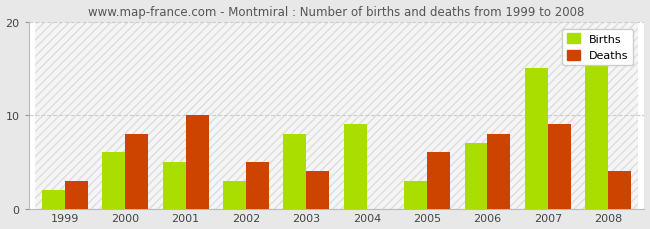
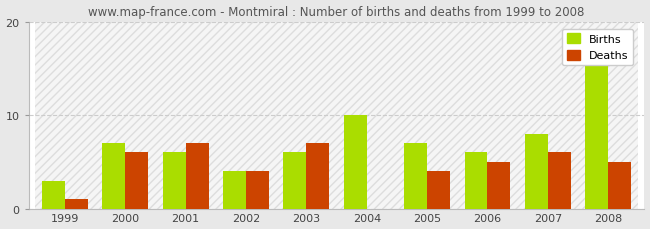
Births/1999: 2 -> 3
Deaths/1999: 3 -> 1
Births/2000: 6 -> 7
Deaths/2000: 8 -> 6
Births/2001: 5 -> 6
Deaths/2001: 10 -> 7
Births/2002: 3 -> 4
Deaths/2002: 5 -> 4
Births/2003: 8 -> 6
Deaths/2003: 4 -> 7
Births/2004: 9 -> 10
Births/2005: 3 -> 7
Deaths/2005: 6 -> 4
Births/2006: 7 -> 6
Deaths/2006: 8 -> 5
Births/2007: 15 -> 8
Deaths/2007: 9 -> 6
Deaths/2008: 4 -> 5
